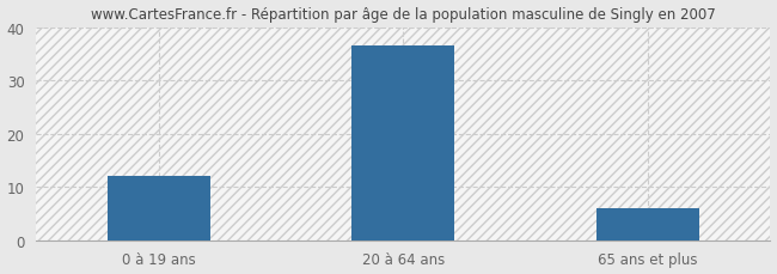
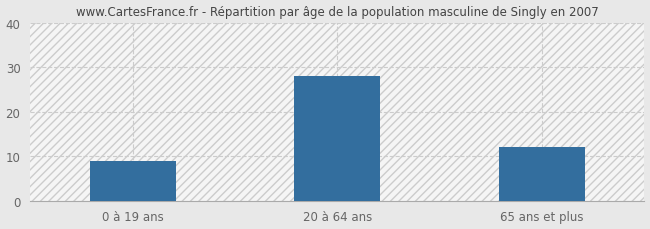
0 à 19 ans: 12.0 -> 9.0
20 à 64 ans: 36.5 -> 28.0
65 ans et plus: 6.0 -> 12.0
